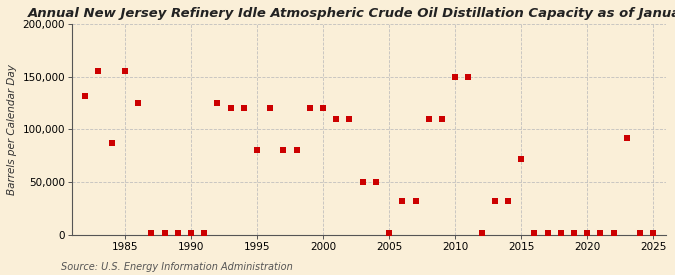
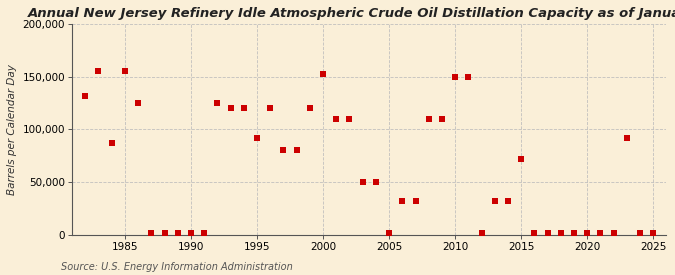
1995: 80,000 -> 92,000
2000: 120,000 -> 152,000
